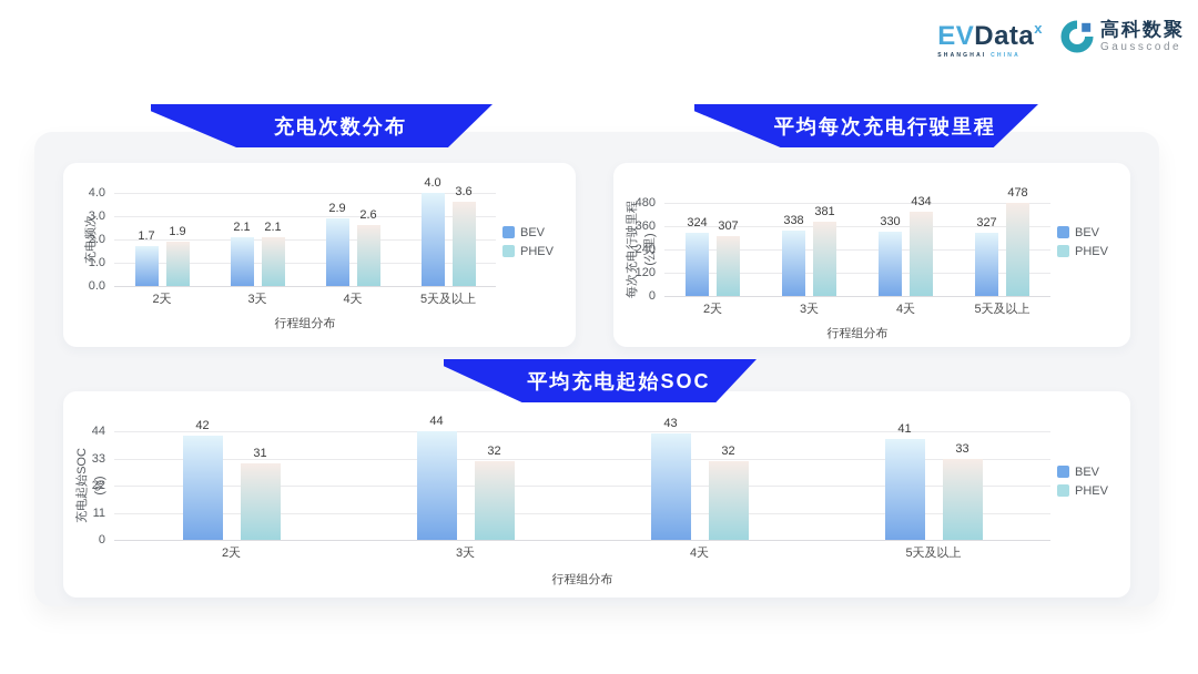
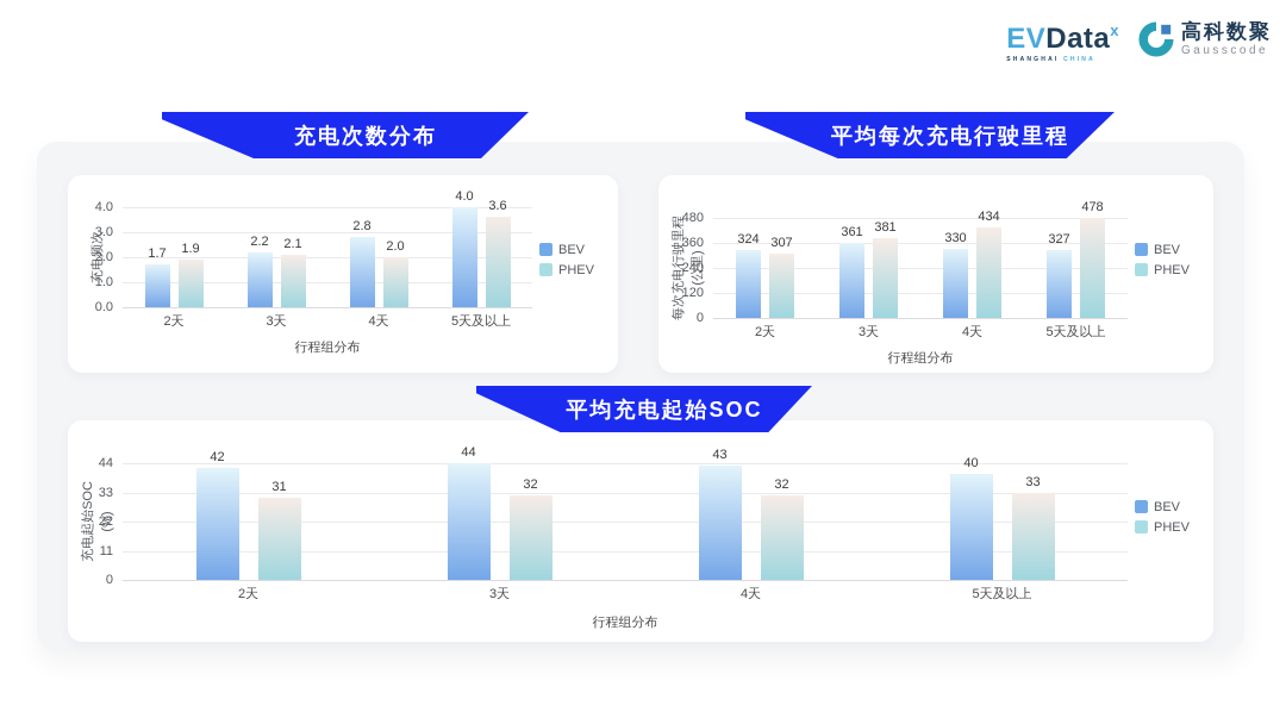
充电次数分布/BEV/3天: 2.1 -> 2.2
充电次数分布/BEV/4天: 2.9 -> 2.8
充电次数分布/PHEV/4天: 2.6 -> 2.0
平均每次充电行驶里程/BEV/3天: 338 -> 361
平均充电起始SOC/BEV/5天及以上: 41 -> 40
